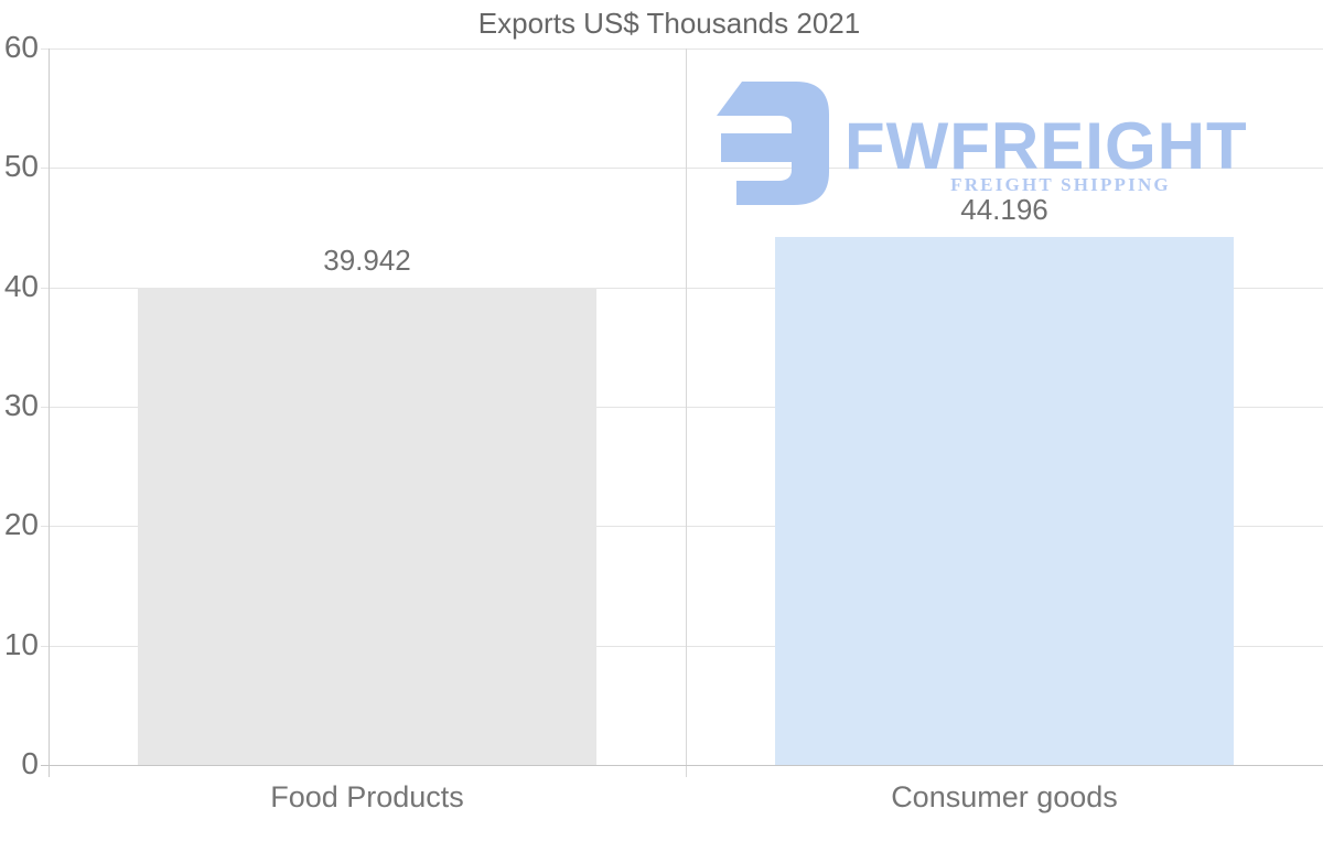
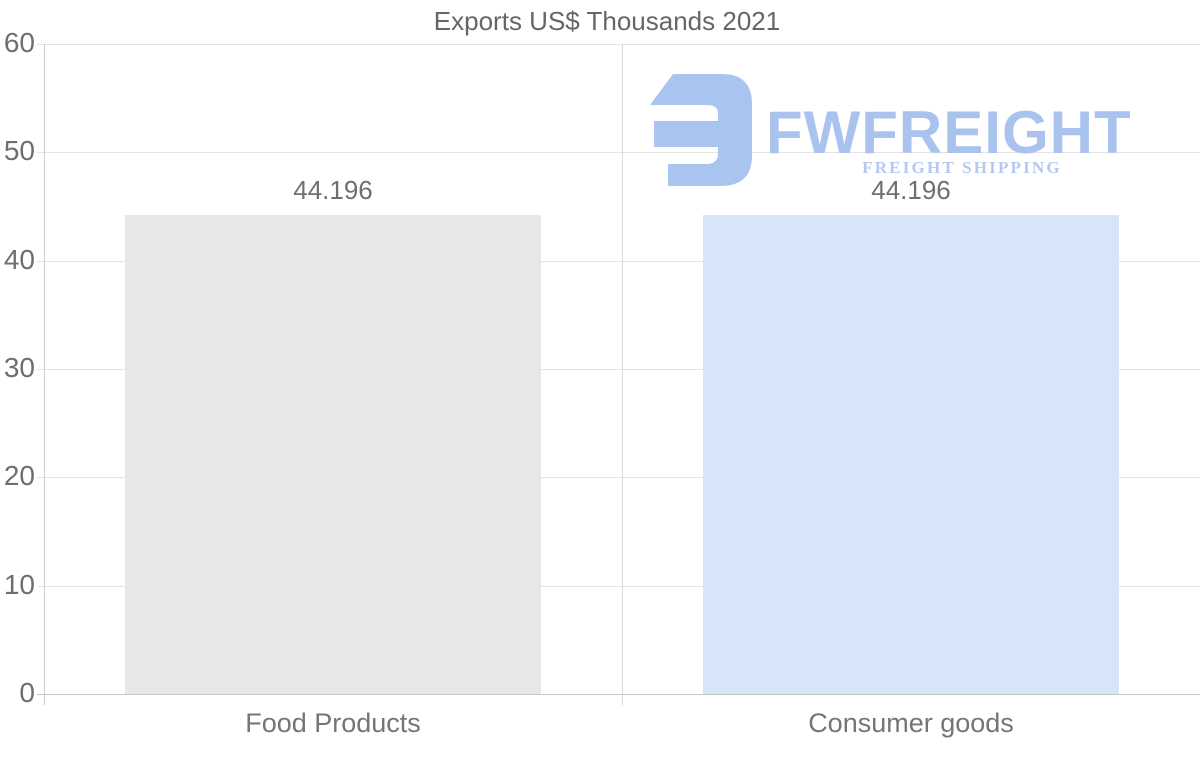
Food Products: 39.942 -> 44.196
